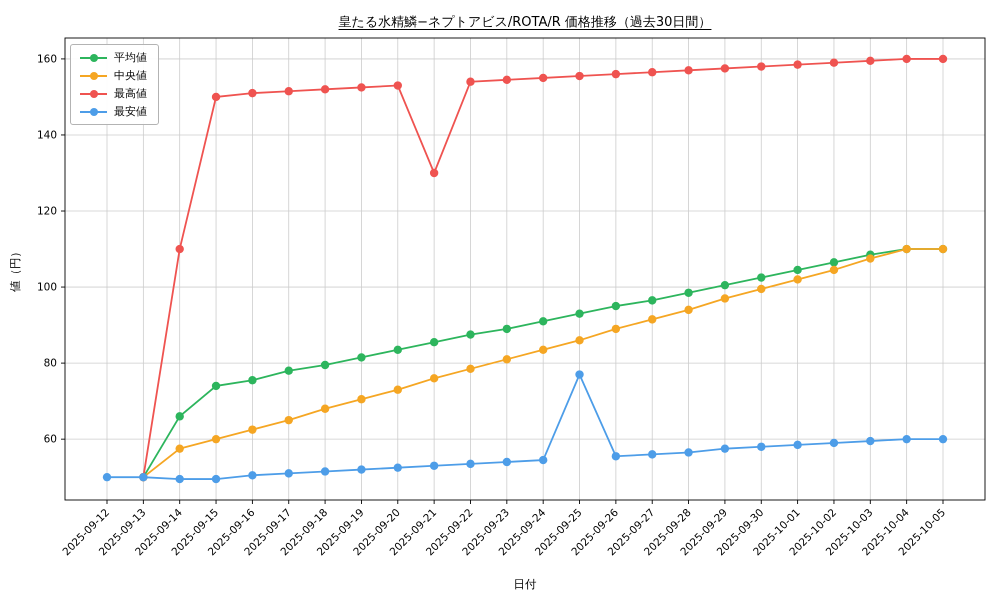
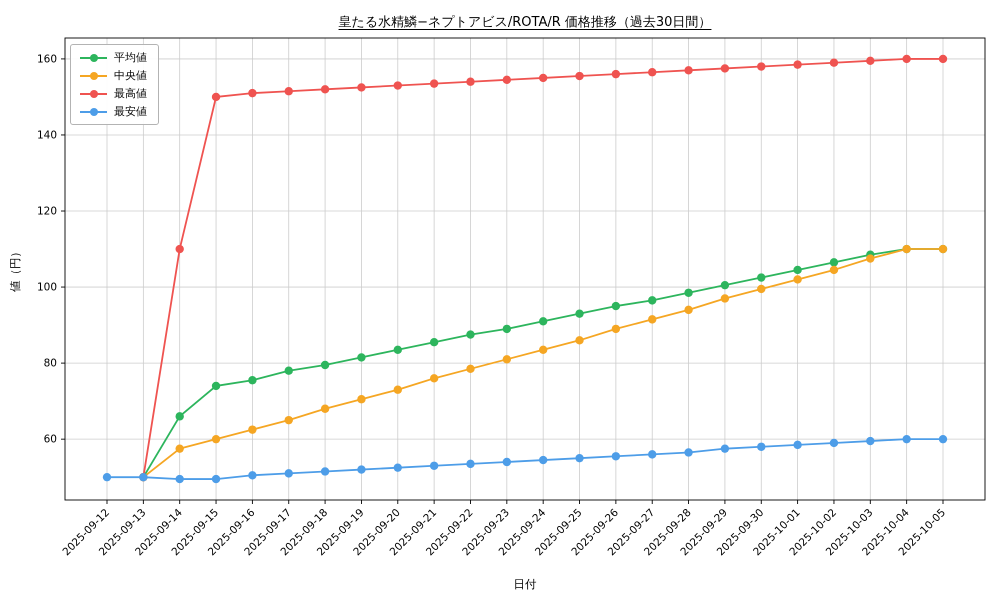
最高値/2025-09-21: 130 -> 154
最安値/2025-09-25: 77 -> 55
